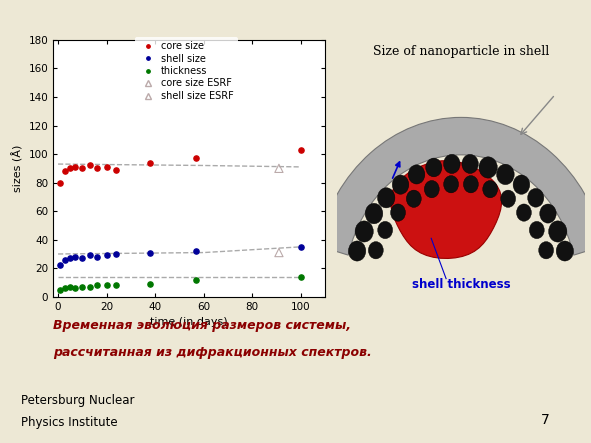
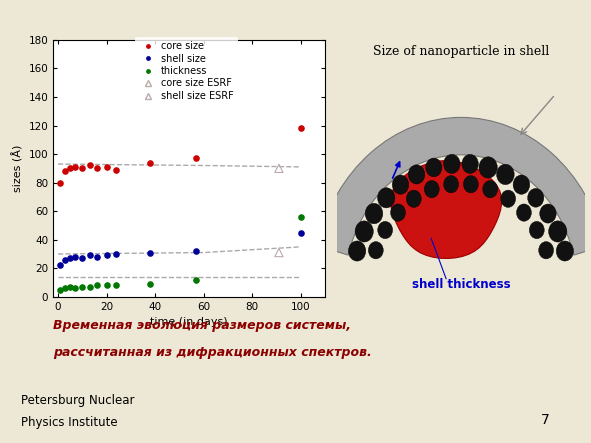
core size/100: 103 -> 118
shell size/100: 35 -> 45
thickness/100: 14 -> 56
